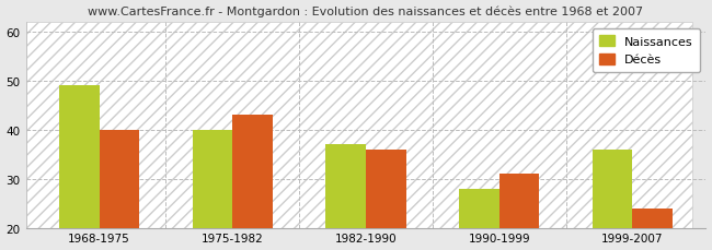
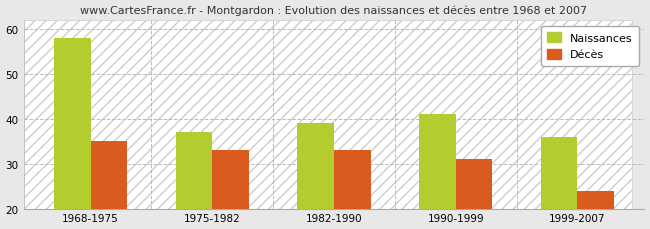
Naissances/1968-1975: 49 -> 58
Décès/1968-1975: 40 -> 35
Naissances/1975-1982: 40 -> 37
Décès/1975-1982: 43 -> 33
Naissances/1982-1990: 37 -> 39
Décès/1982-1990: 36 -> 33
Naissances/1990-1999: 28 -> 41
